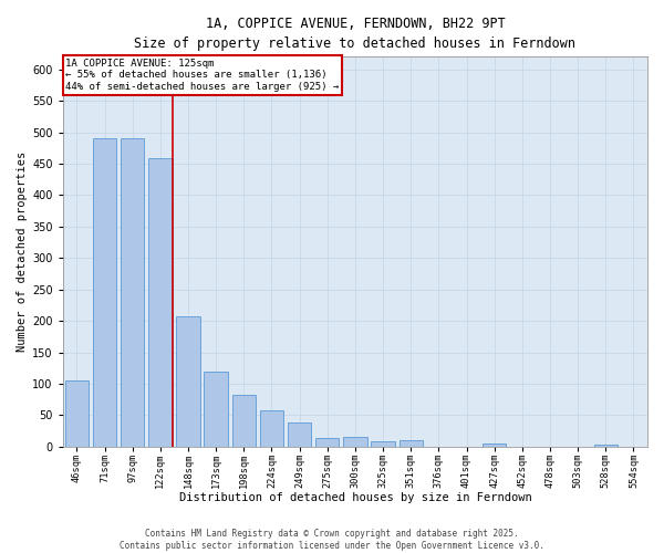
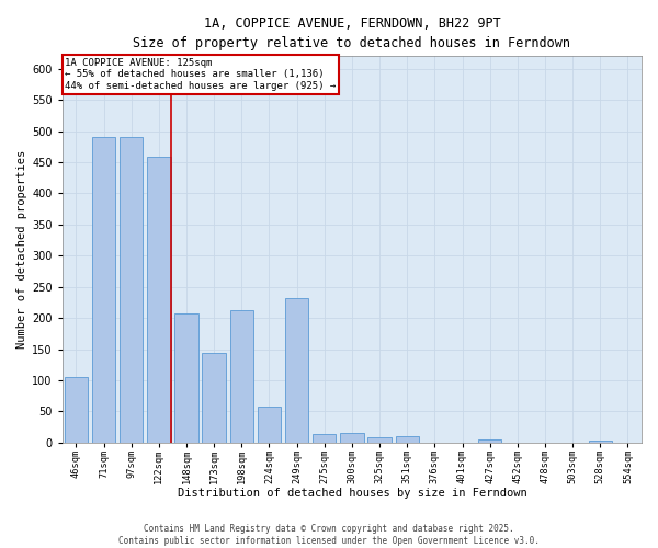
173sqm: 120 -> 144
198sqm: 83 -> 212
249sqm: 38 -> 232
